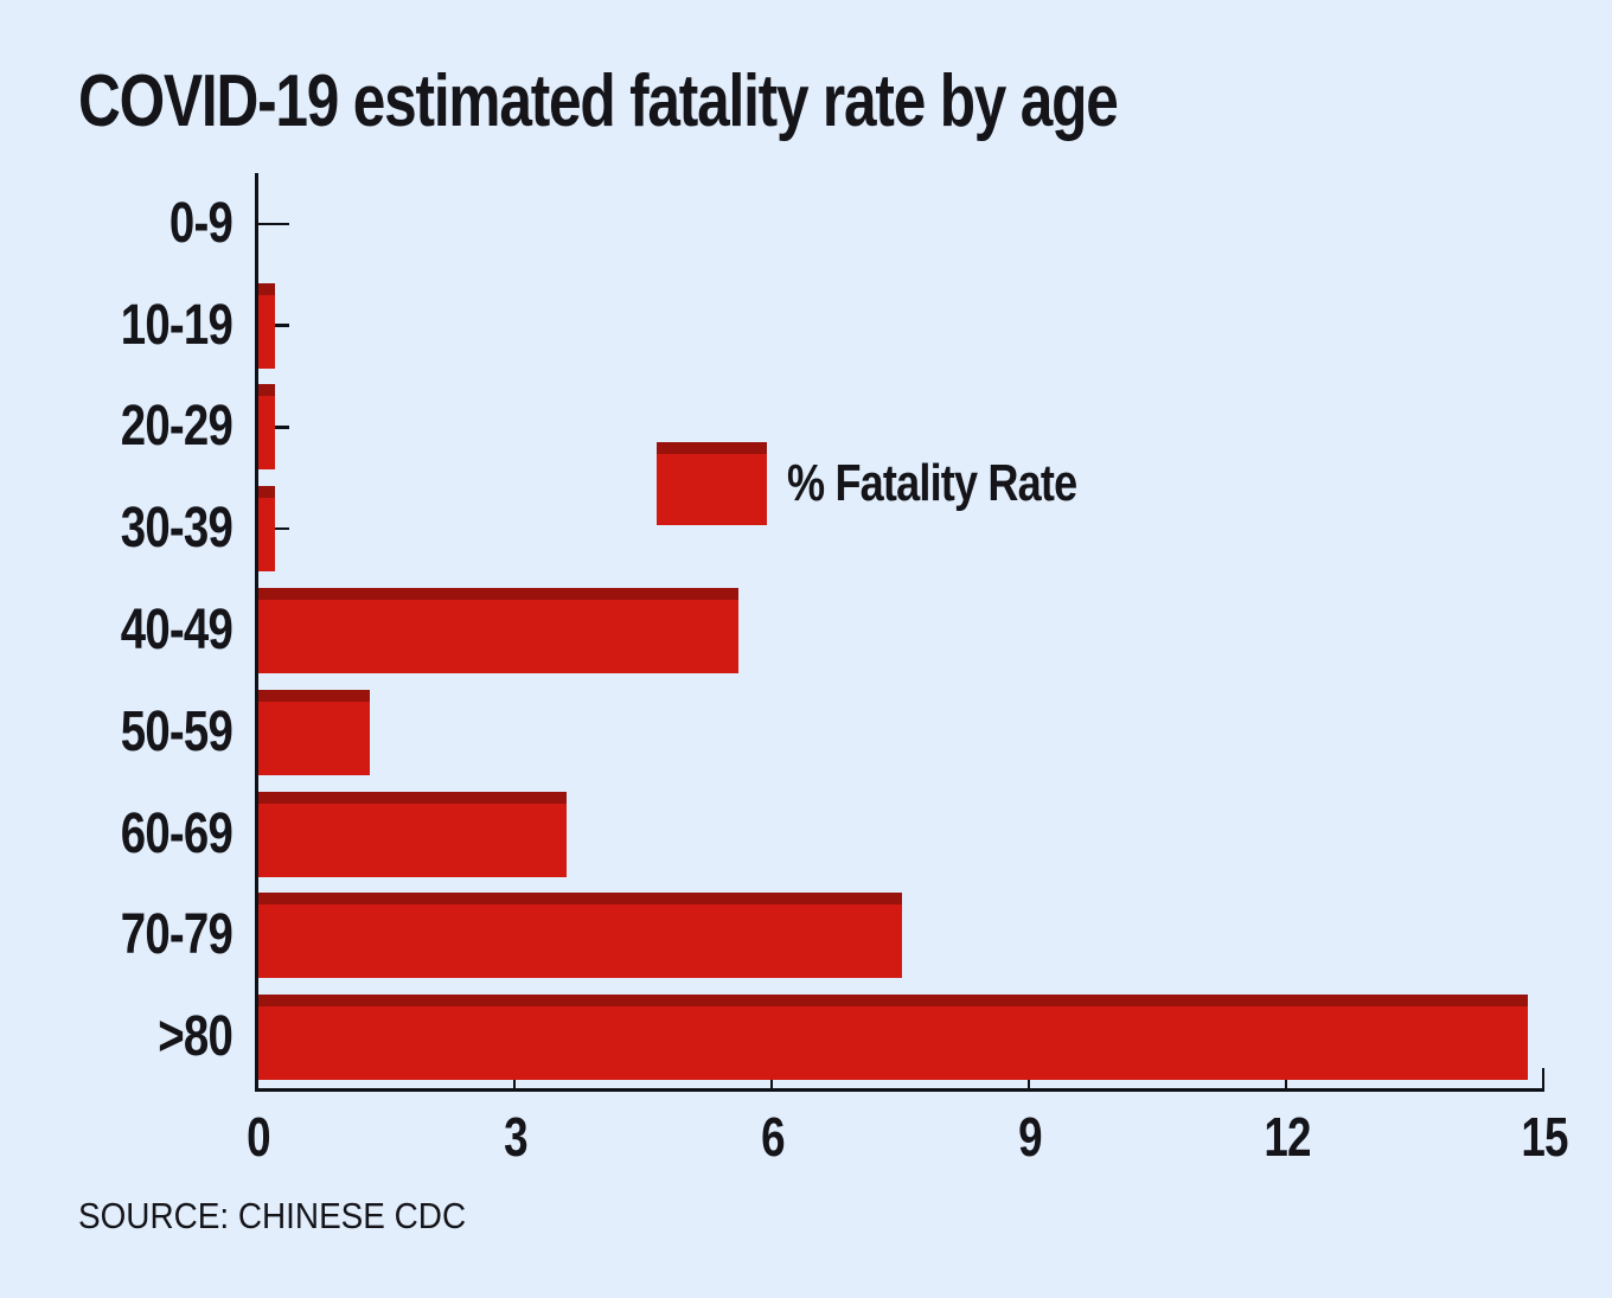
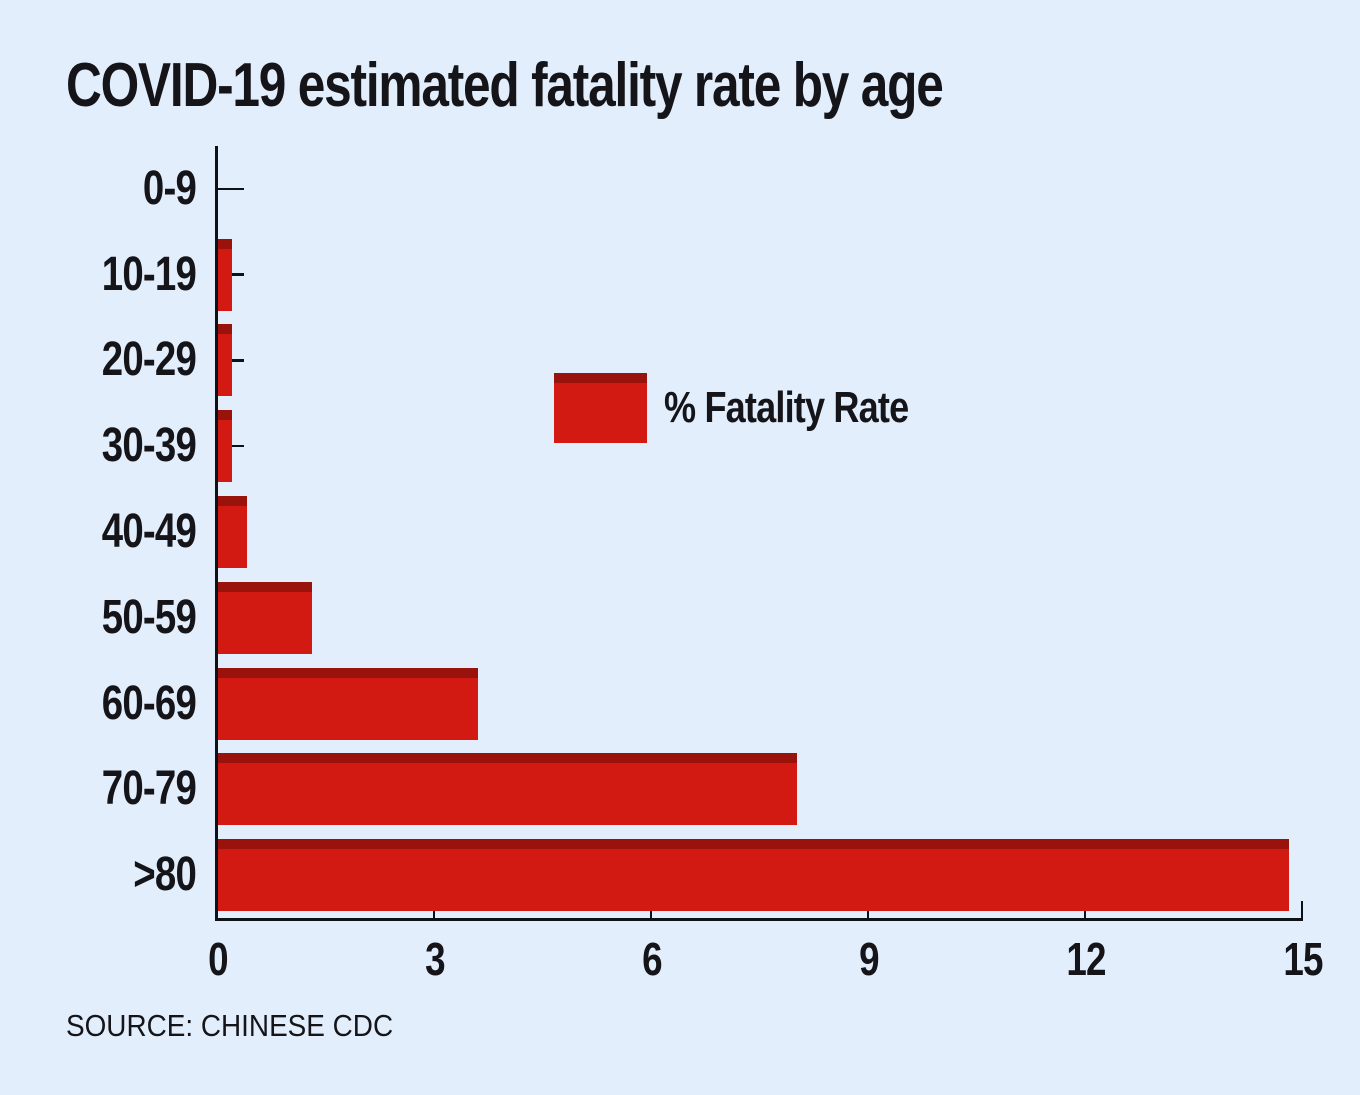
40-49: 5.6 -> 0.4
70-79: 7.5 -> 8.0
